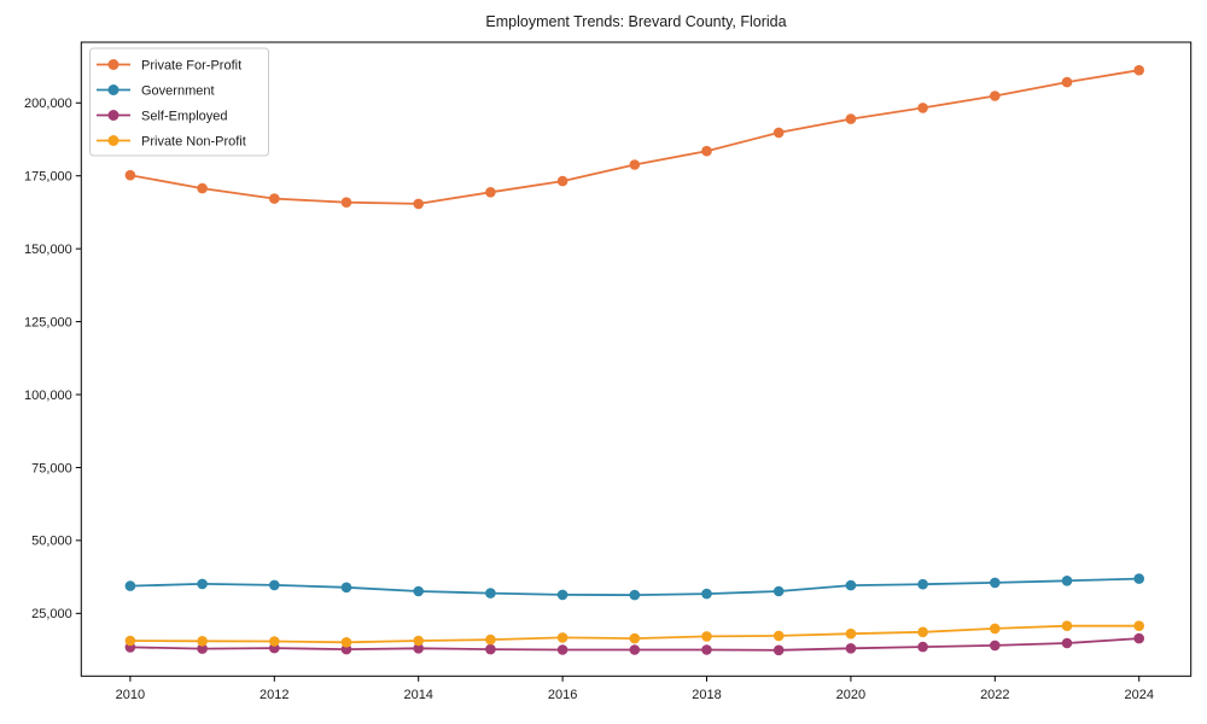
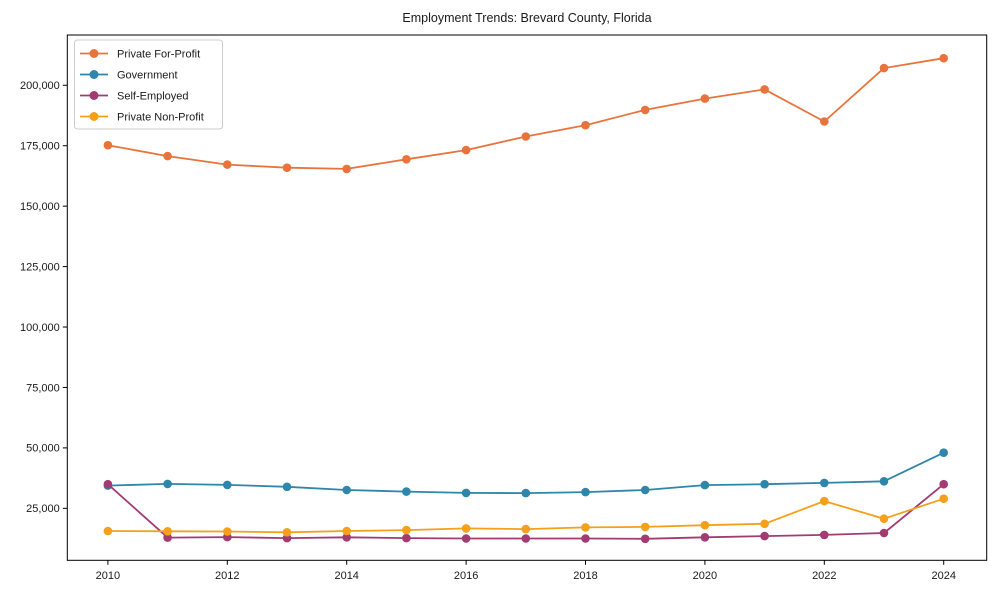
Self-Employed/2010: 13000 -> 35000
Private For-Profit/2022: 202000 -> 185000
Private Non-Profit/2022: 20000 -> 28000
Government/2024: 37000 -> 48000
Self-Employed/2024: 16000 -> 35000
Private Non-Profit/2024: 21000 -> 29000
